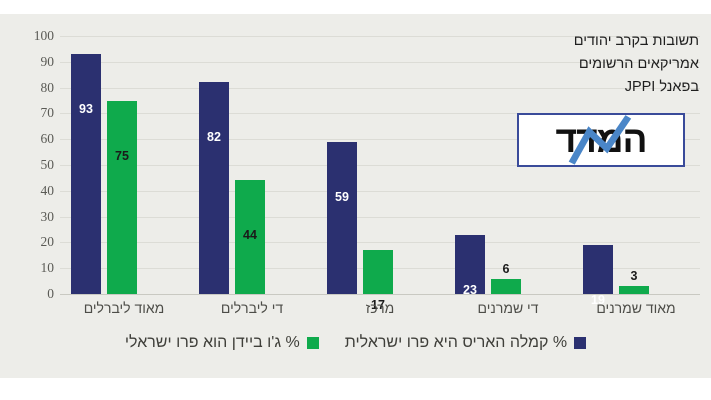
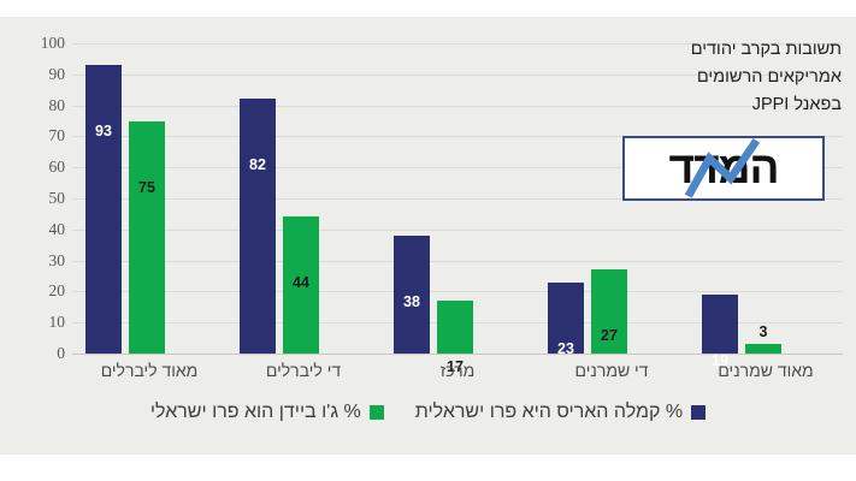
% קמלה האריס היא פרו ישראלית/מרכז: 59 -> 38
% ג'ו ביידן הוא פרו ישראלי/די שמרנים: 6 -> 27
